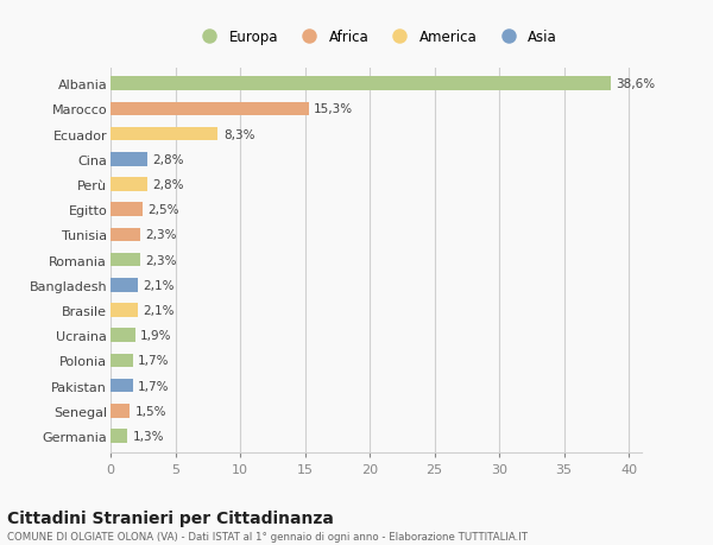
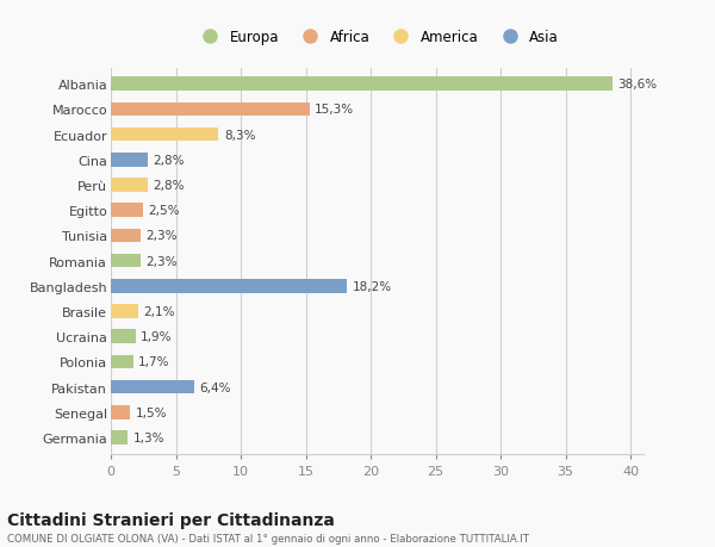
Bangladesh: 2,1% -> 18,2%
Pakistan: 1,7% -> 6,4%
